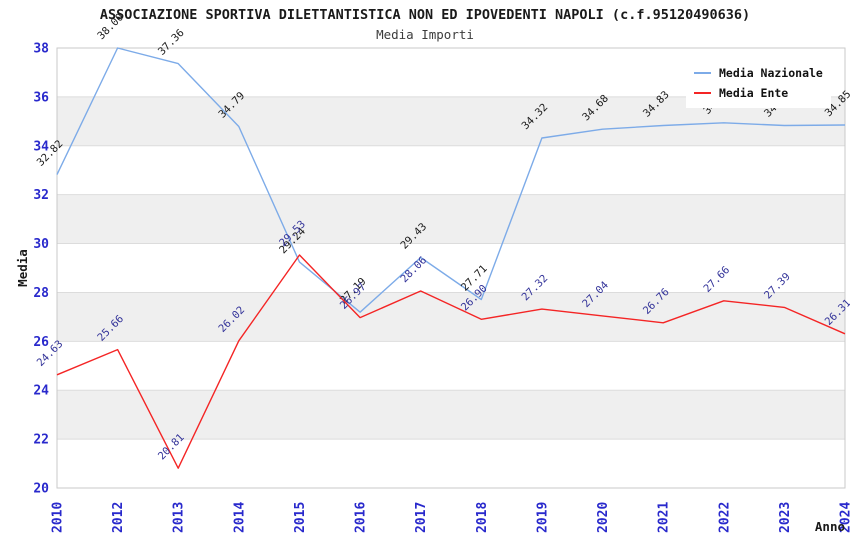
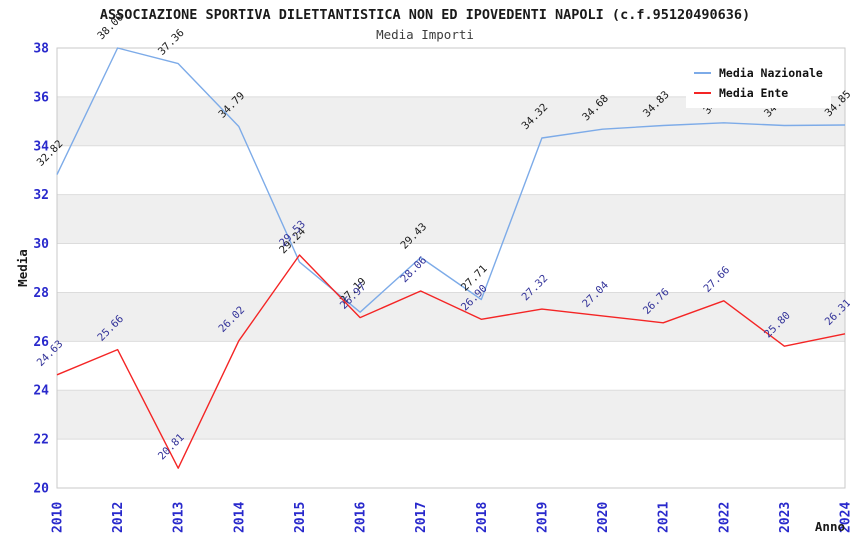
Media Ente/2023: 27.39 -> 25.80
